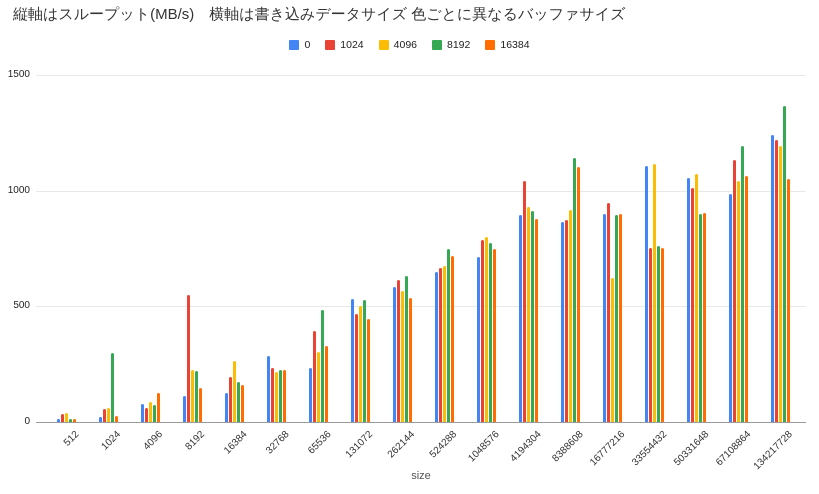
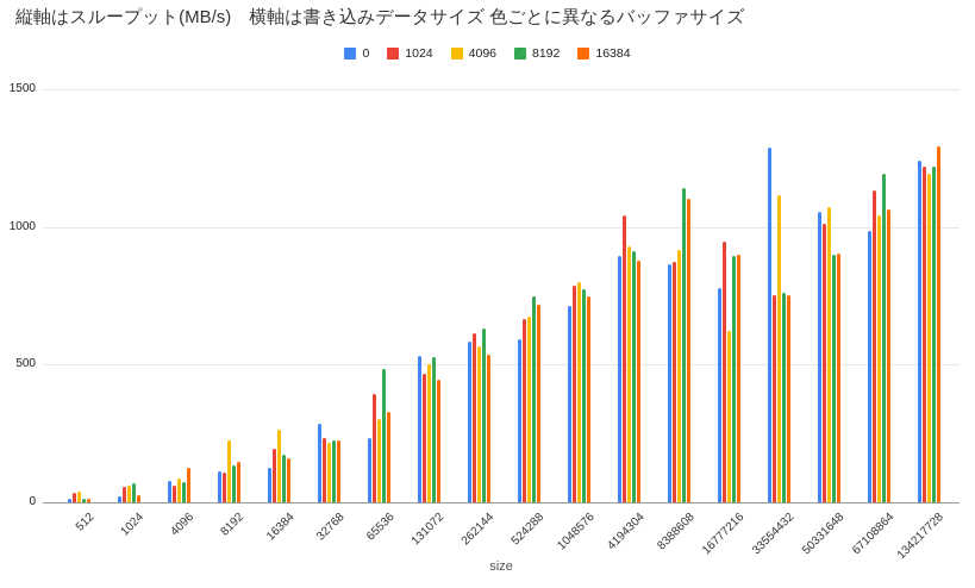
8192/1024: 300 -> 70
1024/8192: 550 -> 110
8192/8192: 220 -> 140
0/524288: 650 -> 600
0/16777216: 900 -> 780
0/33554432: 1110 -> 1290
8192/134217728: 1370 -> 1220
16384/134217728: 1050 -> 1300
